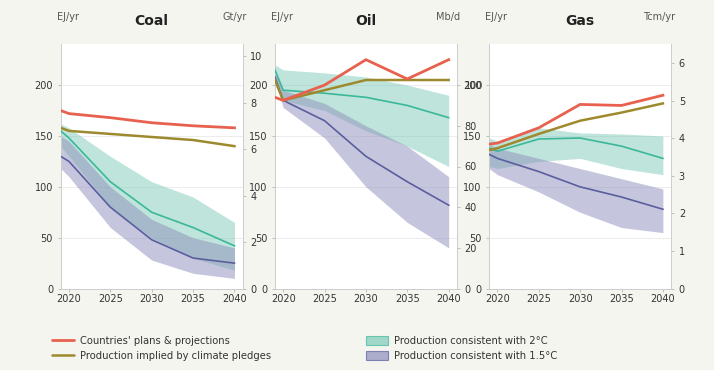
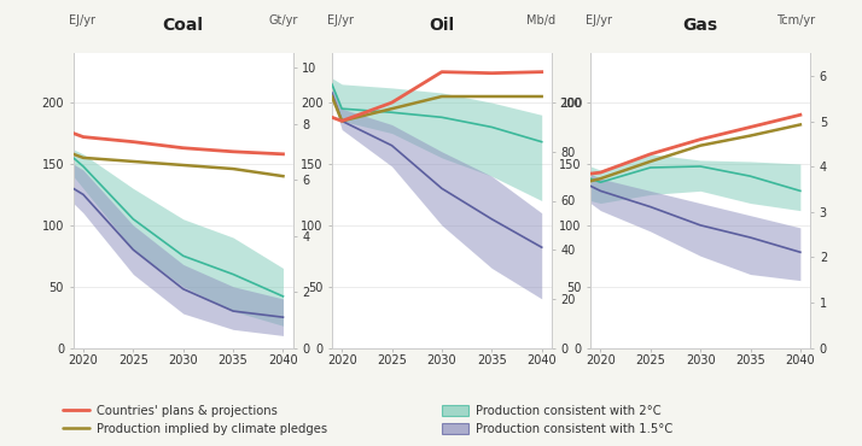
Oil/Countries' plans & projections/2035: 206 -> 224
Gas/Countries' plans & projections/2030: 181 -> 170
